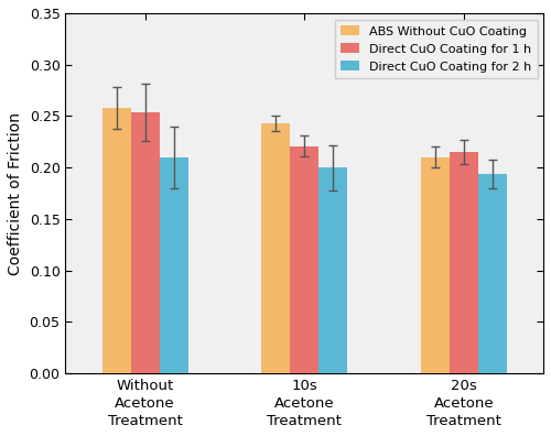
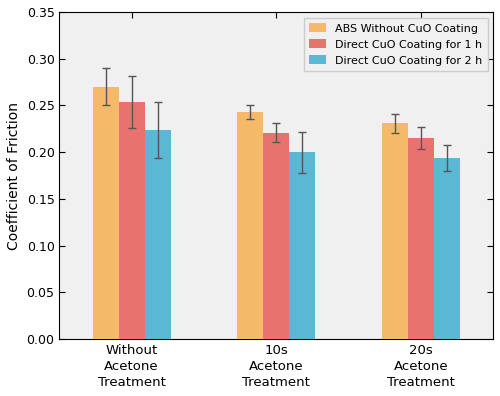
ABS Without CuO Coating/Without Acetone Treatment: 0.258 -> 0.270
Direct CuO Coating for 2 h/Without Acetone Treatment: 0.210 -> 0.224
ABS Without CuO Coating/20s Acetone Treatment: 0.210 -> 0.231
